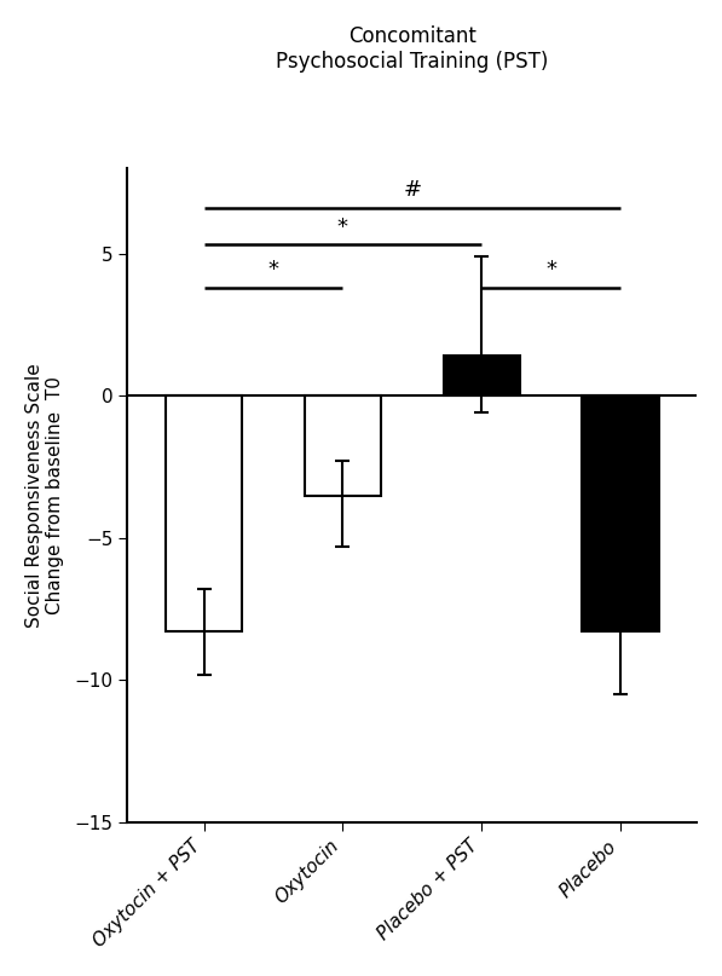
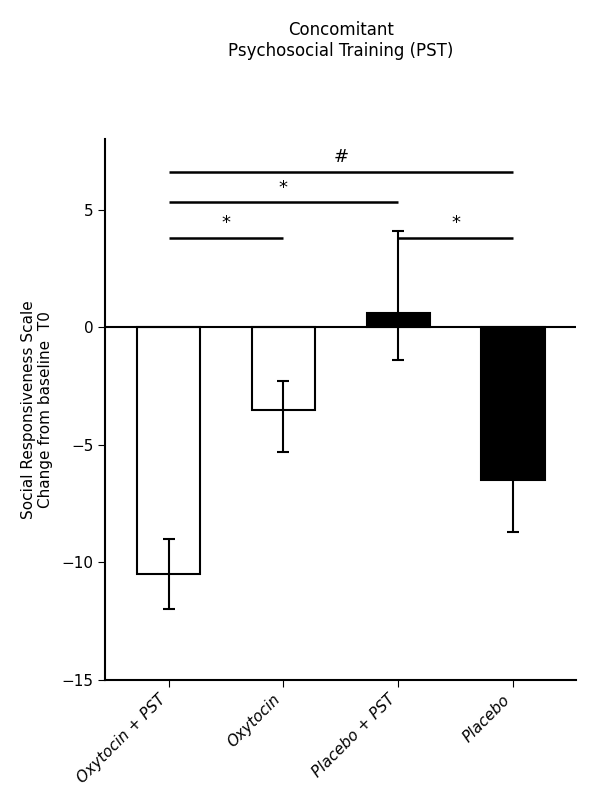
Oxytocin + PST: -8.3 -> -10.5
Placebo + PST: 1.4 -> 0.6
Placebo: -8.3 -> -6.5
